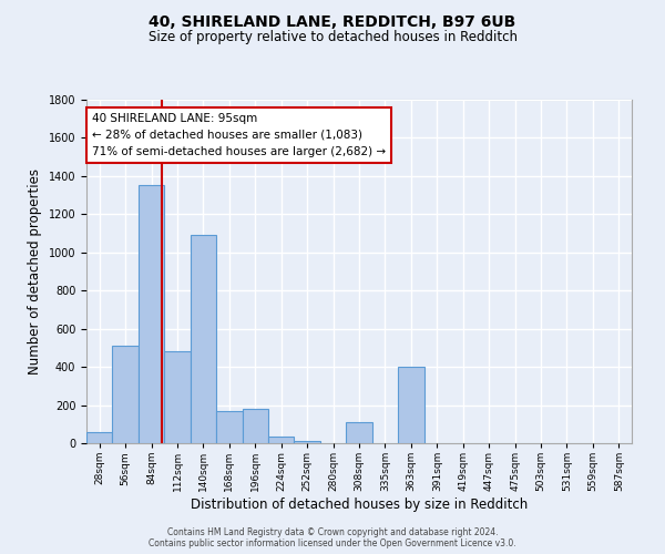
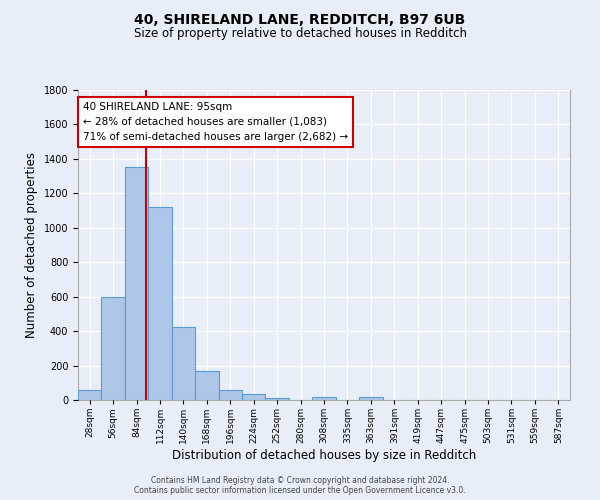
56sqm: 510 -> 600
112sqm: 480 -> 1120
140sqm: 1090 -> 420
196sqm: 180 -> 60
308sqm: 110 -> 20
363sqm: 400 -> 20
